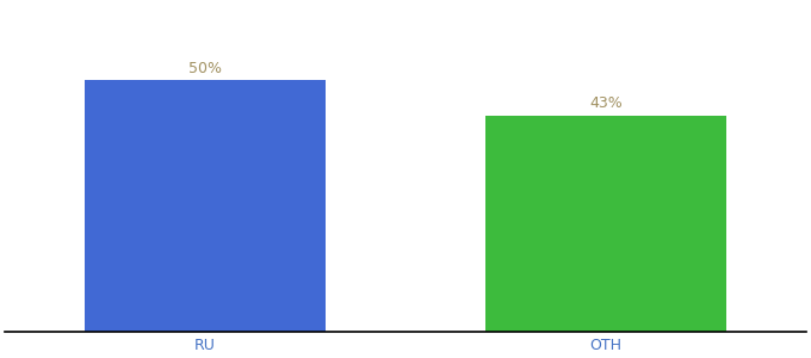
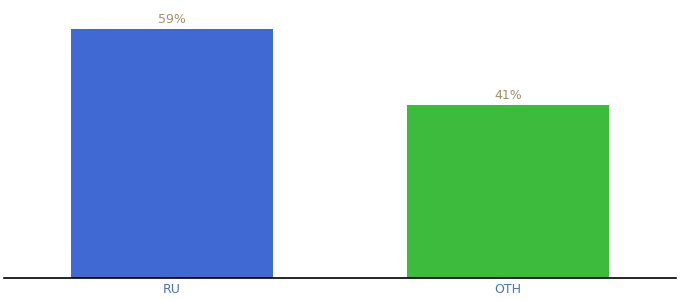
RU: 50% -> 59%
OTH: 43% -> 41%
